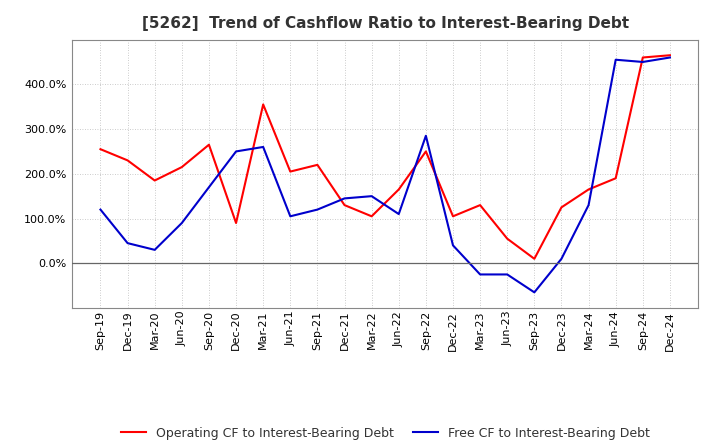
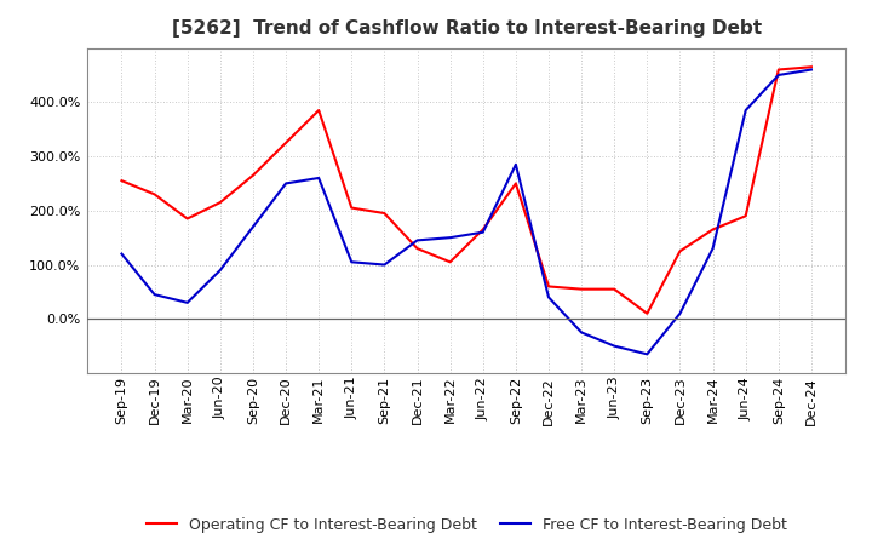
Operating CF to Interest-Bearing Debt/Dec-20: 90% -> 325%
Operating CF to Interest-Bearing Debt/Mar-21: 355% -> 385%
Operating CF to Interest-Bearing Debt/Sep-21: 220% -> 195%
Free CF to Interest-Bearing Debt/Sep-21: 120% -> 100%
Free CF to Interest-Bearing Debt/Jun-22: 110% -> 160%
Operating CF to Interest-Bearing Debt/Dec-22: 105% -> 60%
Operating CF to Interest-Bearing Debt/Mar-23: 130% -> 55%
Free CF to Interest-Bearing Debt/Jun-23: -25% -> -50%
Free CF to Interest-Bearing Debt/Jun-24: 455% -> 385%
